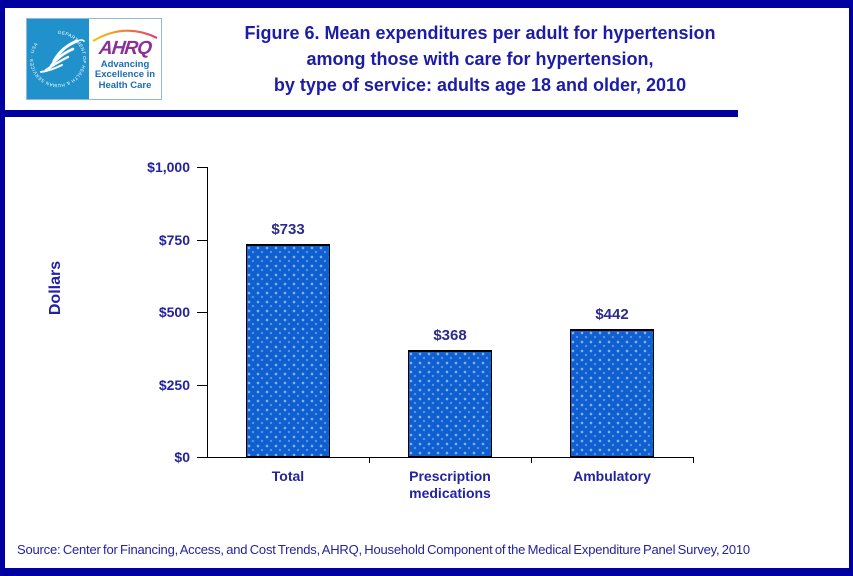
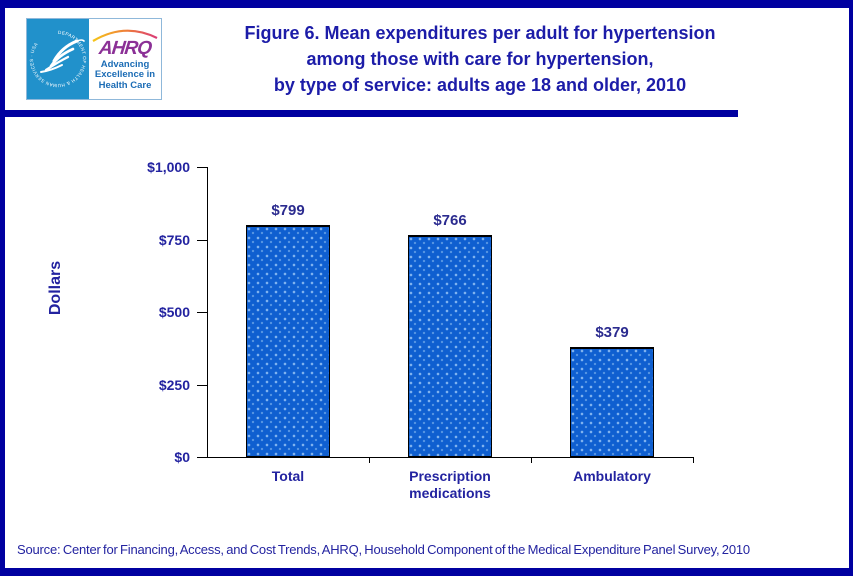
Total: $733 -> $799
Prescription medications: $368 -> $766
Ambulatory: $442 -> $379
